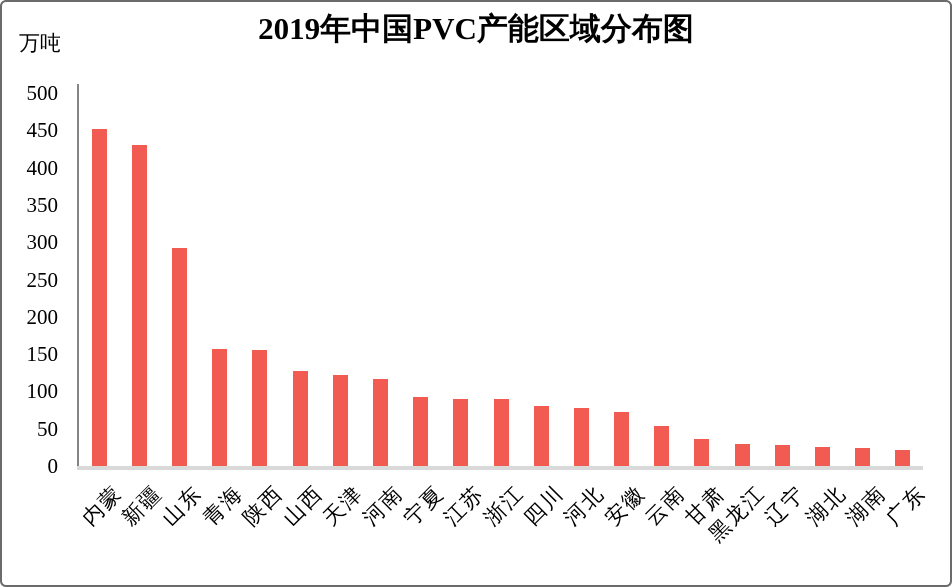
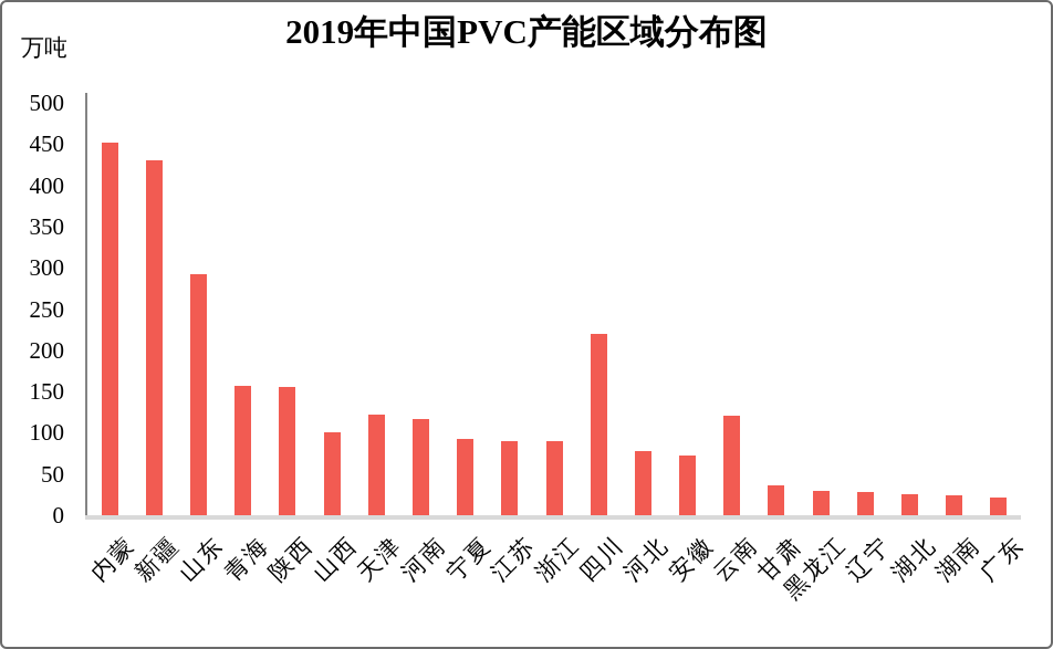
山西: 130 -> 100
四川: 80 -> 220
云南: 50 -> 120
